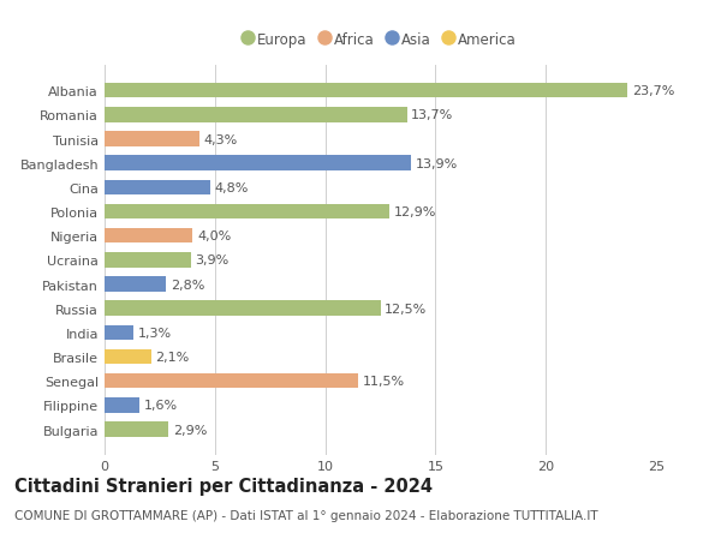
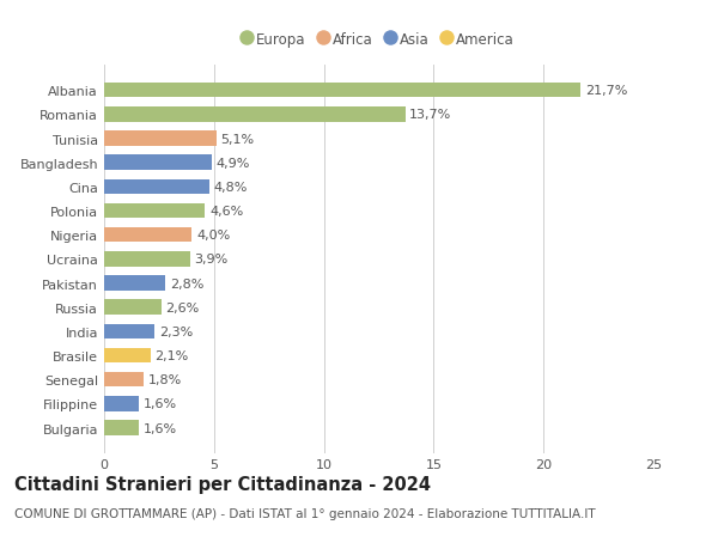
Albania: 23,7% -> 21,7%
Tunisia: 4,3% -> 5,1%
Bangladesh: 13,9% -> 4,9%
Polonia: 12,9% -> 4,6%
Russia: 12,5% -> 2,6%
India: 1,3% -> 2,3%
Senegal: 11,5% -> 1,8%
Bulgaria: 2,9% -> 1,6%
